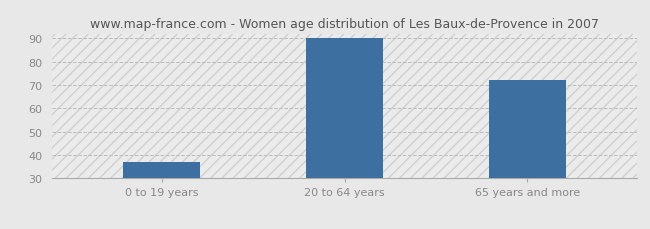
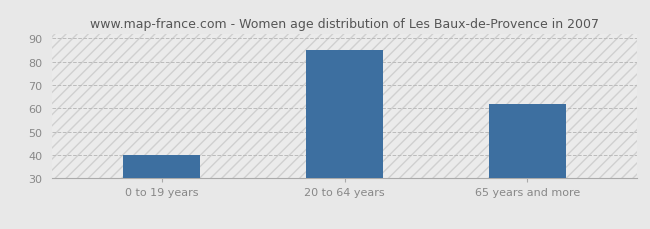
0 to 19 years: 37 -> 40
20 to 64 years: 90 -> 85
65 years and more: 72 -> 62
